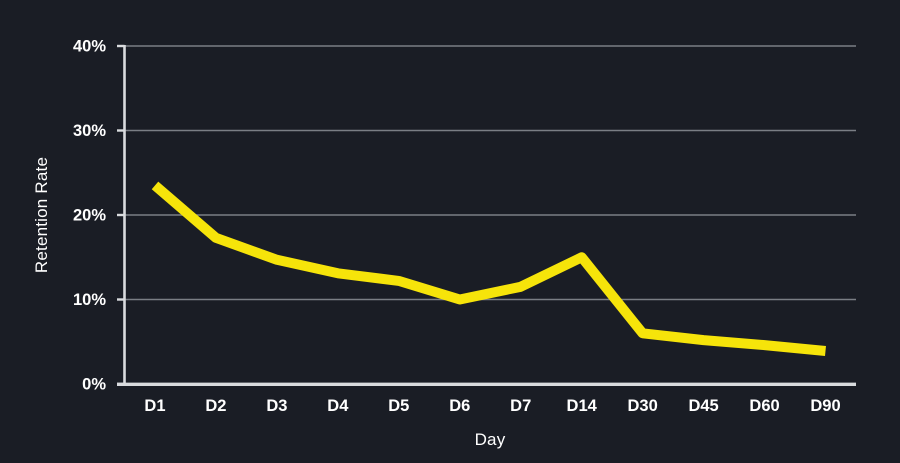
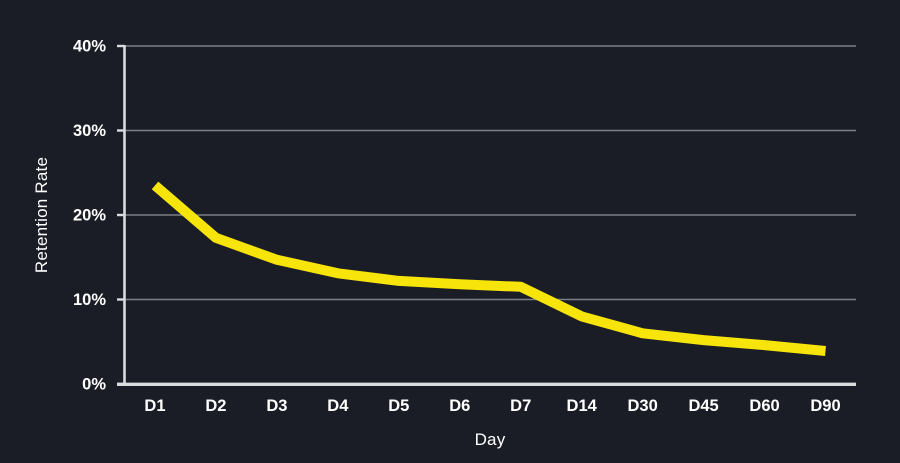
D6: 10% -> 12%
D14: 15% -> 8%
